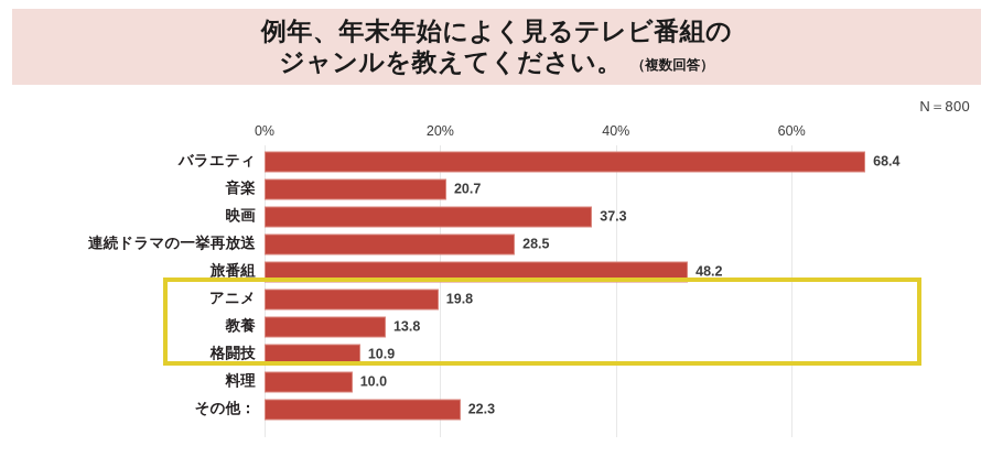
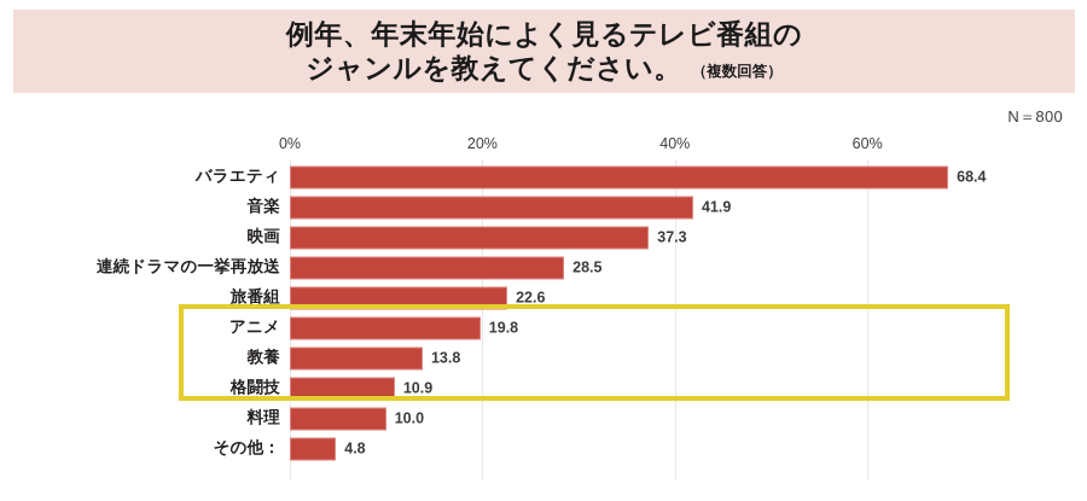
音楽: 20.7 -> 41.9
旅番組: 48.2 -> 22.6
その他：: 22.3 -> 4.8
